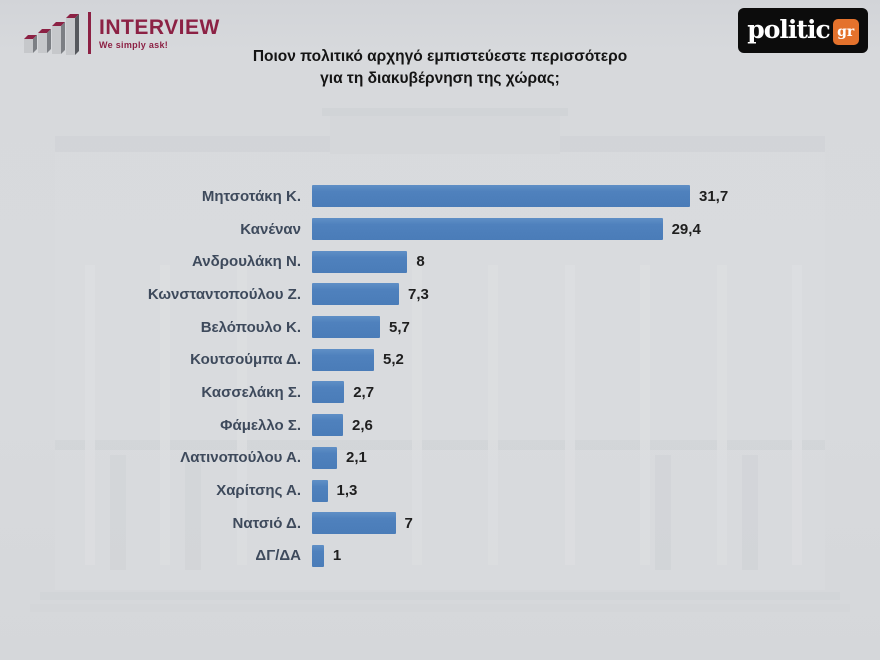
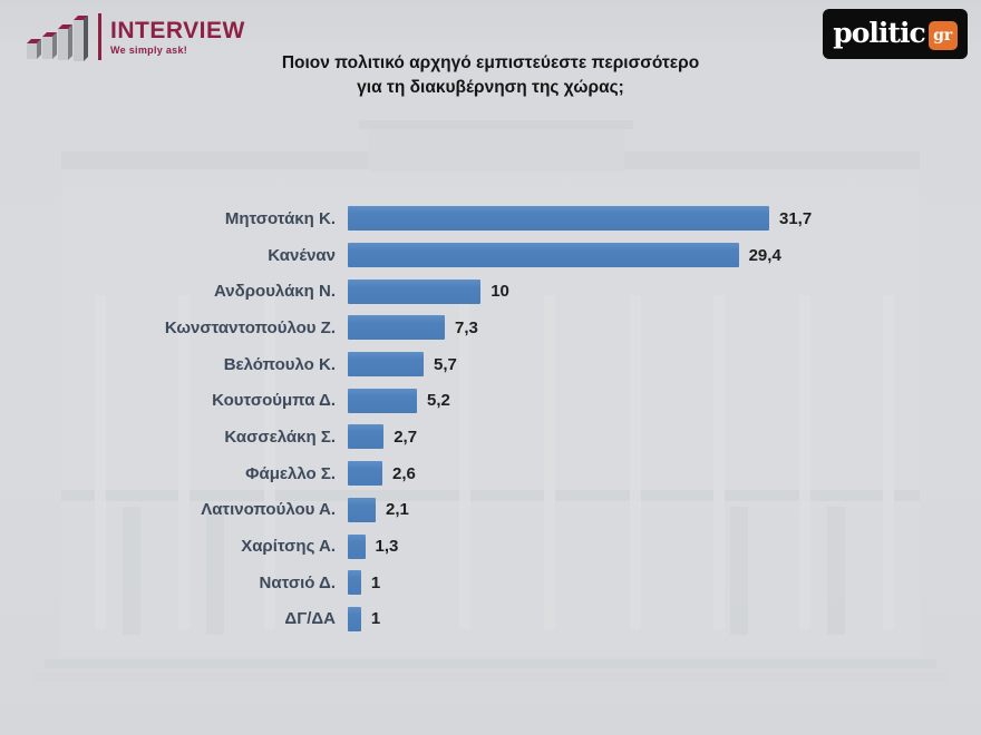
Ανδρουλάκη Ν.: 8 -> 10
Νατσιό Δ.: 7 -> 1
